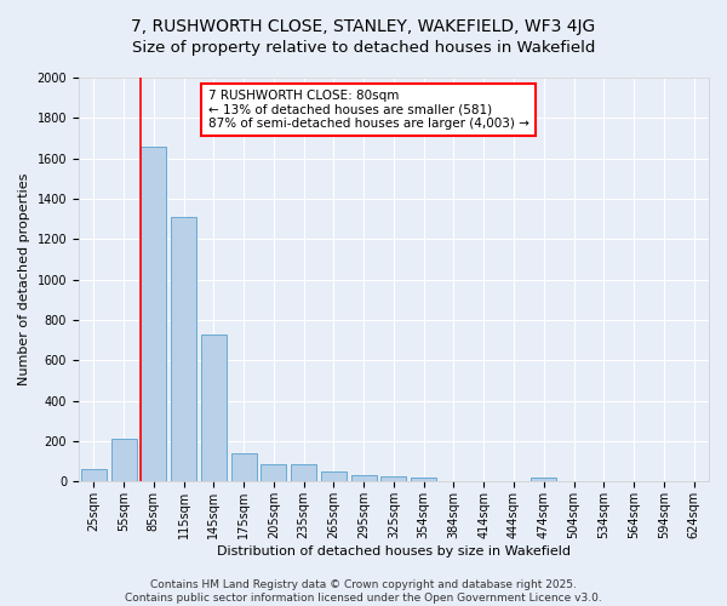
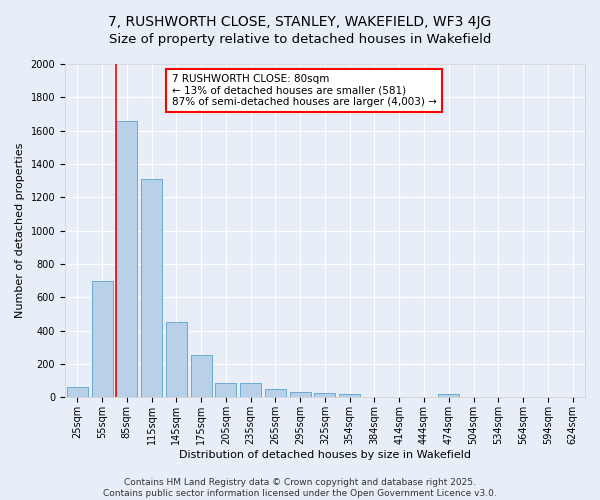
55sqm: 210 -> 700
145sqm: 730 -> 450
175sqm: 140 -> 260
